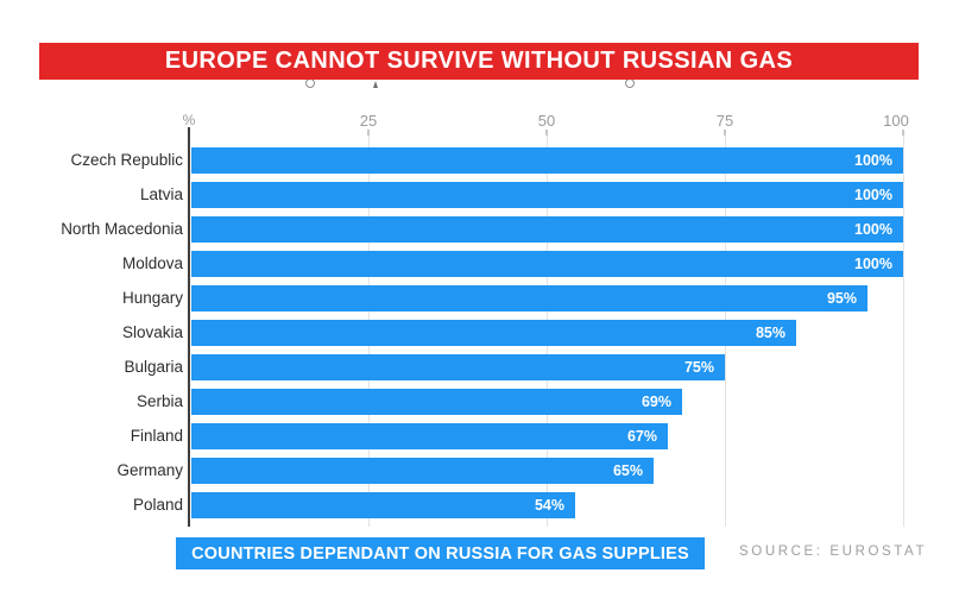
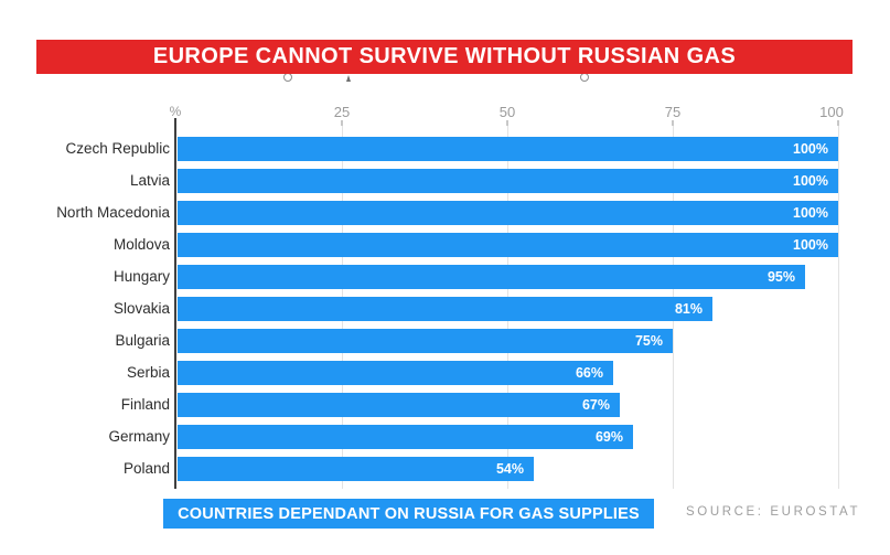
Slovakia: 85% -> 81%
Serbia: 69% -> 66%
Germany: 65% -> 69%
